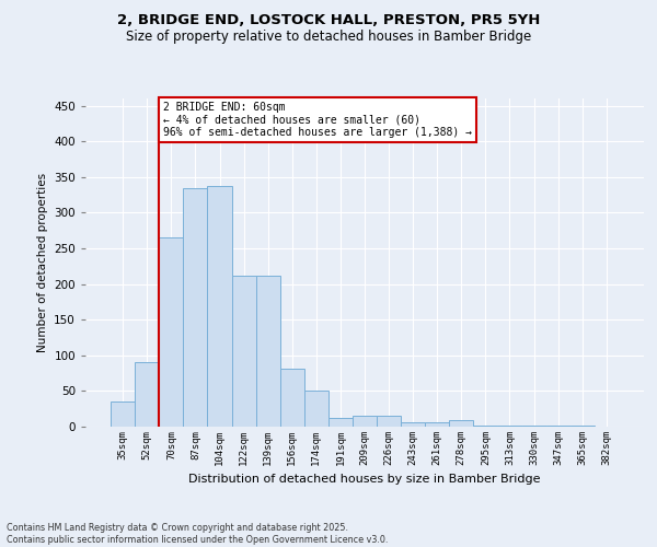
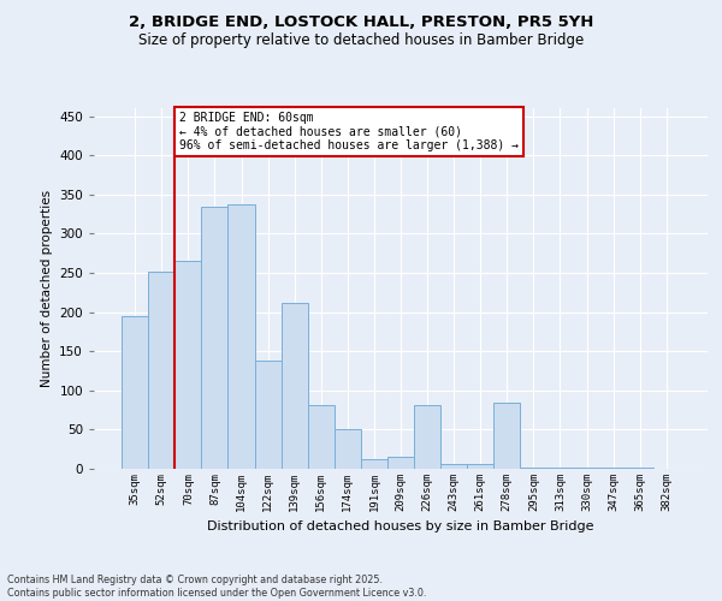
35sqm: 35 -> 194
52sqm: 90 -> 252
122sqm: 212 -> 138
226sqm: 15 -> 82
278sqm: 9 -> 84
